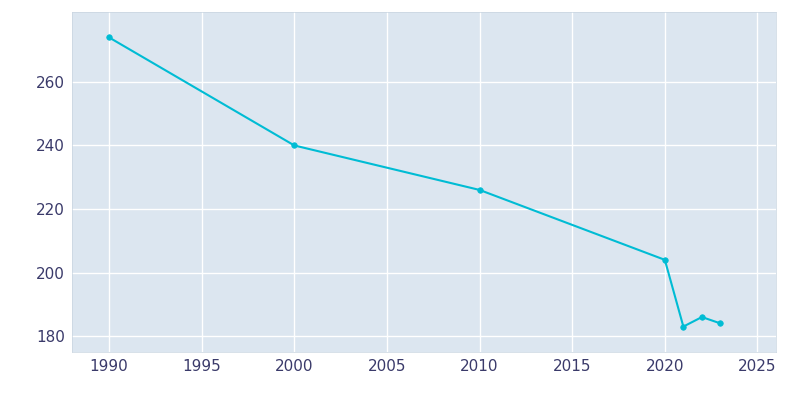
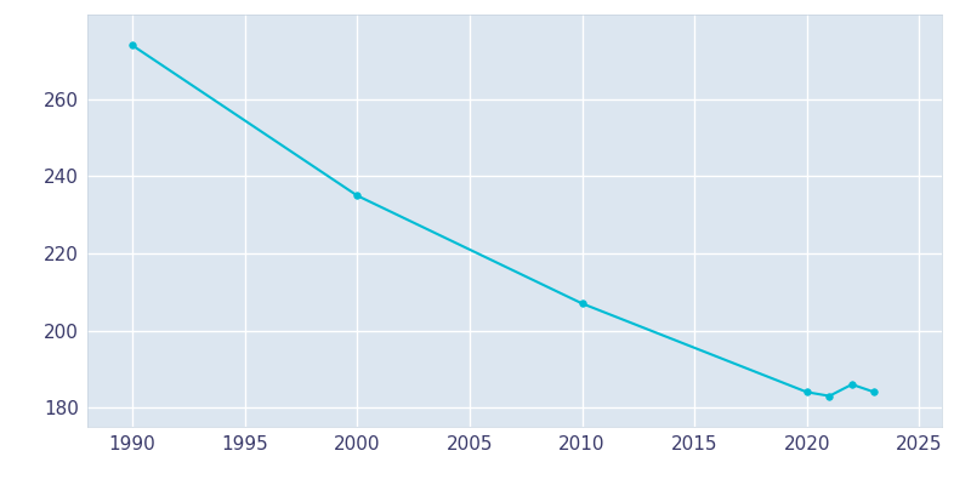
2000: 240 -> 235
2010: 226 -> 207
2020: 204 -> 184
